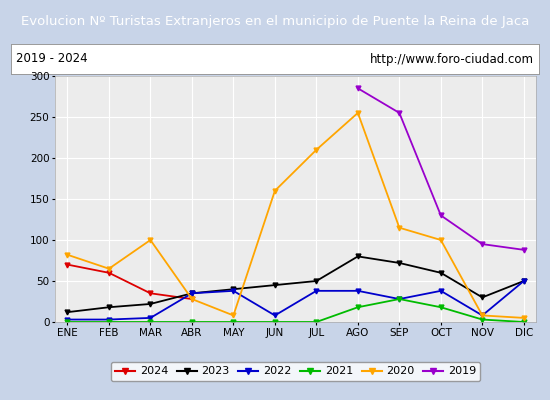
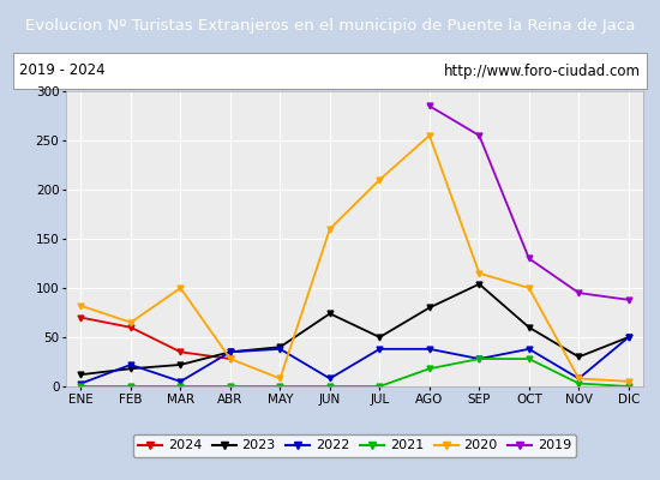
2022/FEB: 3 -> 22
2023/JUN: 45 -> 74
2023/SEP: 72 -> 104
2021/OCT: 18 -> 28
